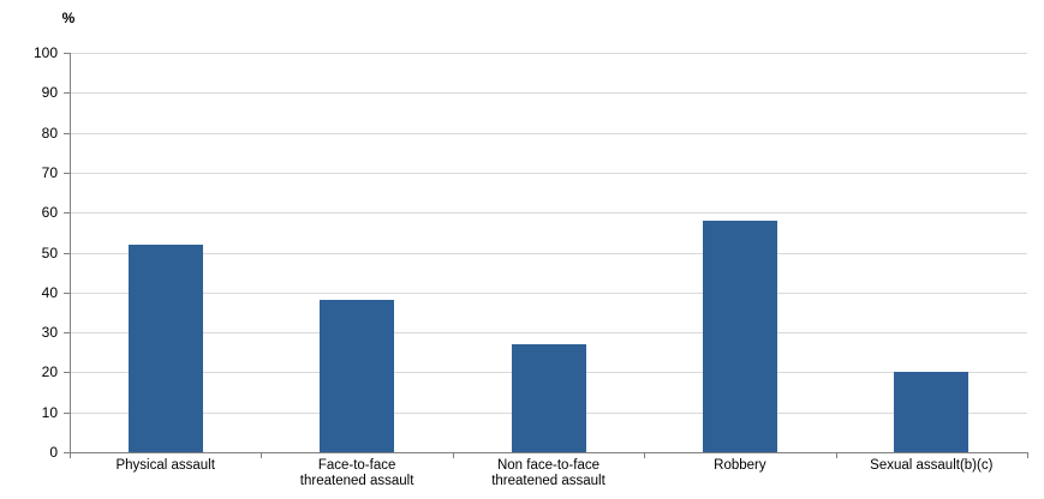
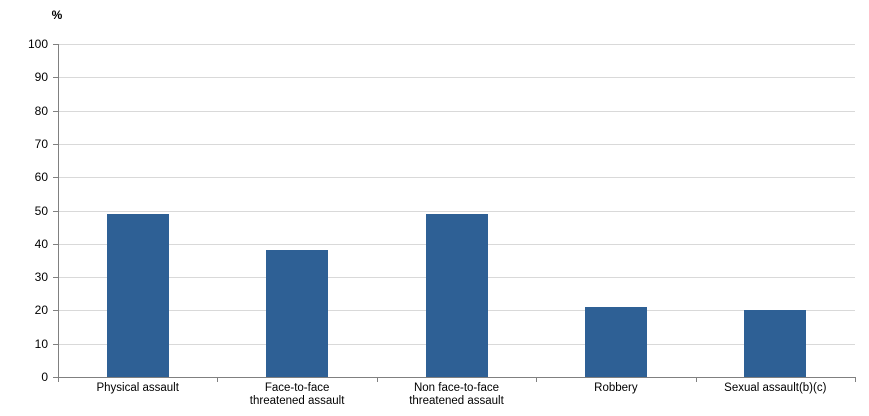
Physical assault: 52 -> 49
Non face-to-face threatened assault: 27 -> 49
Robbery: 58 -> 21
